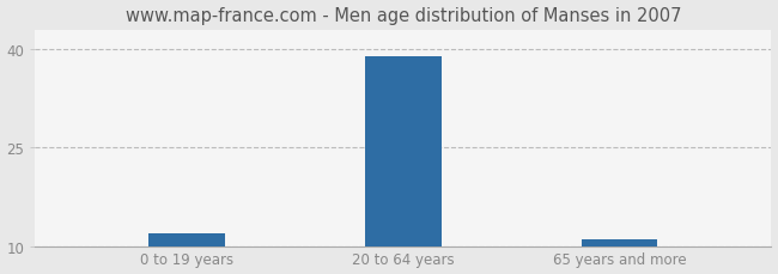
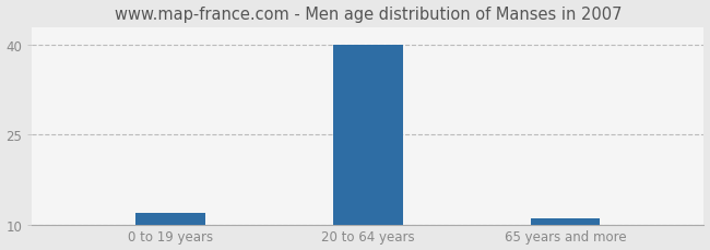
20 to 64 years: 39 -> 40
